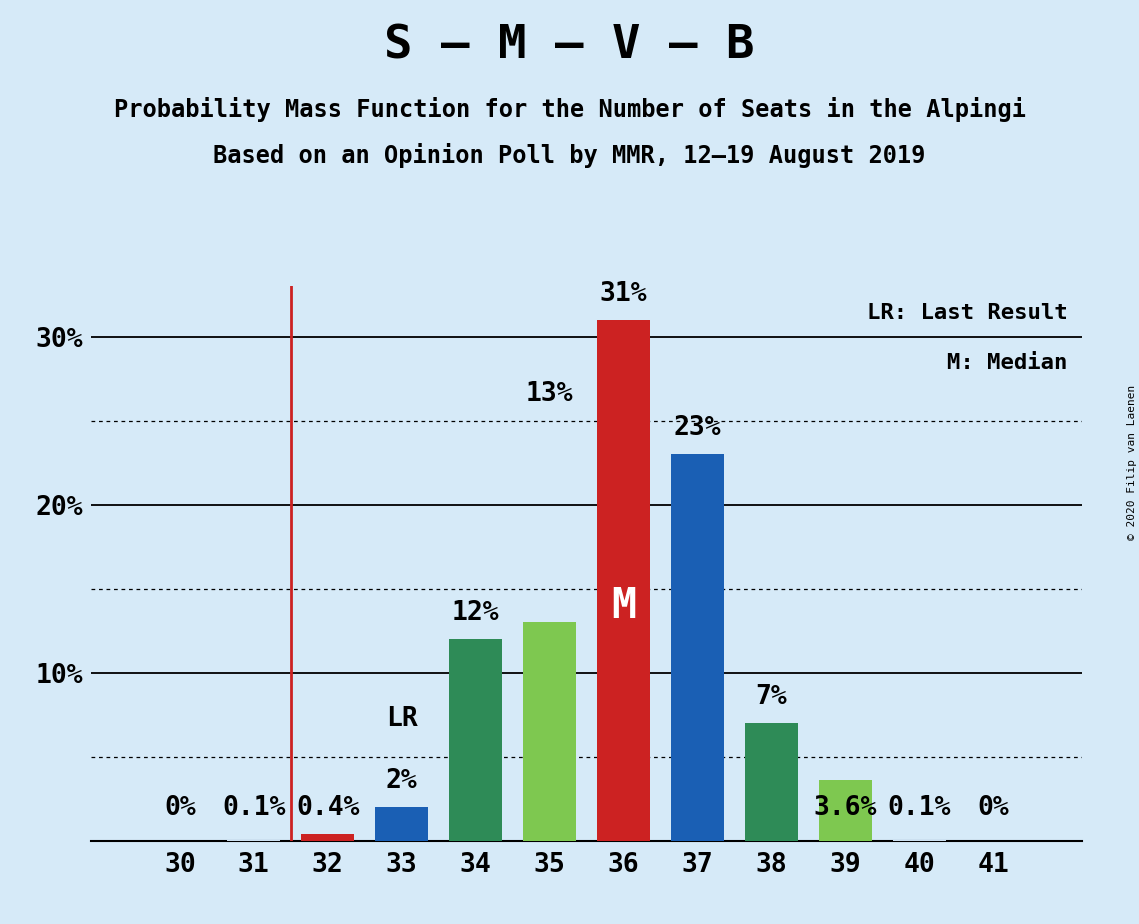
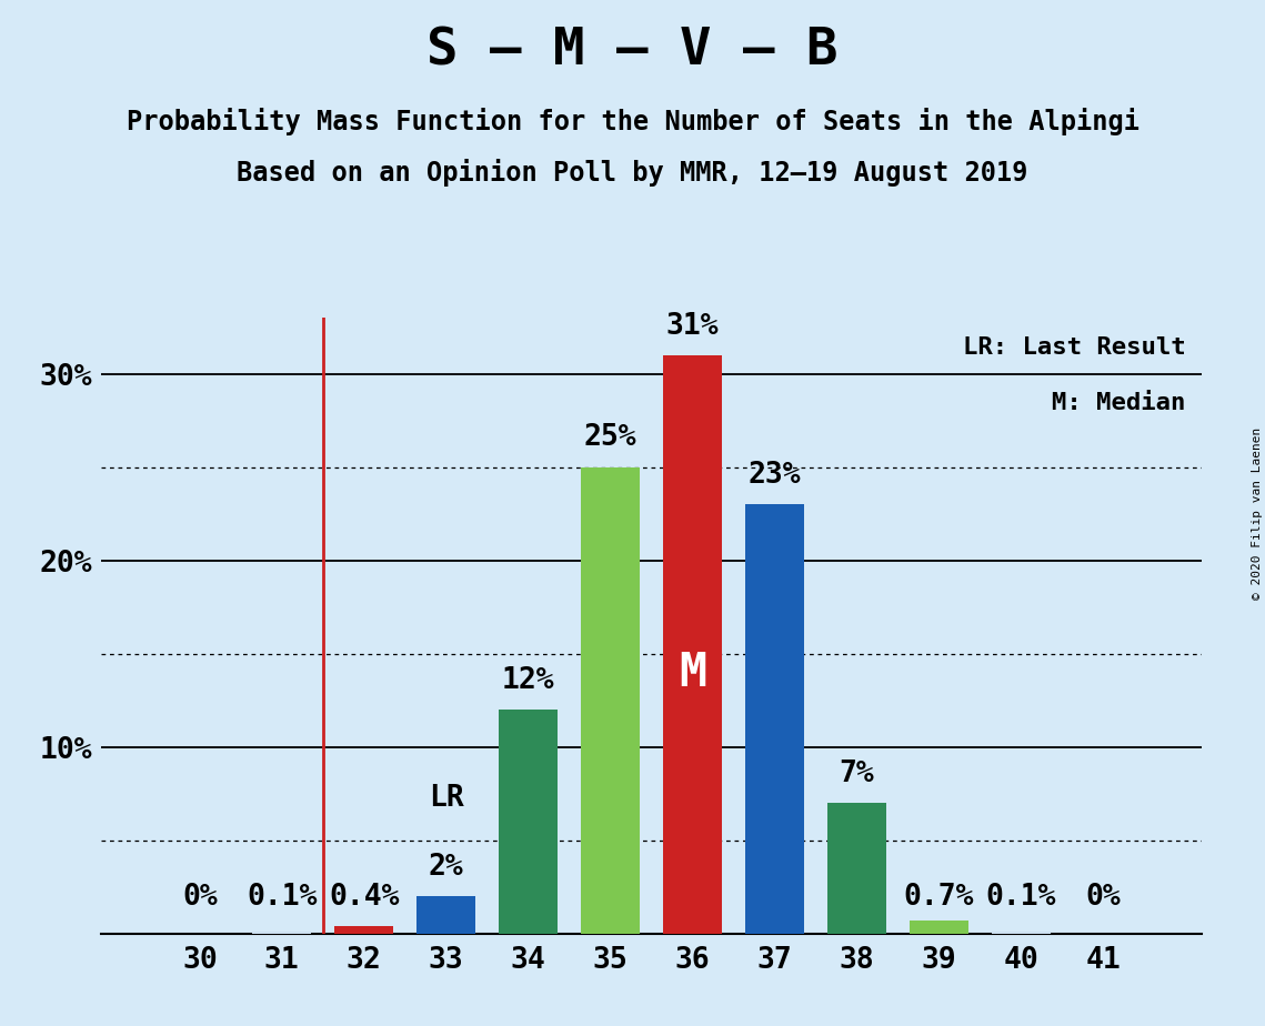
35: 13% -> 25%
39: 3.6% -> 0.7%
